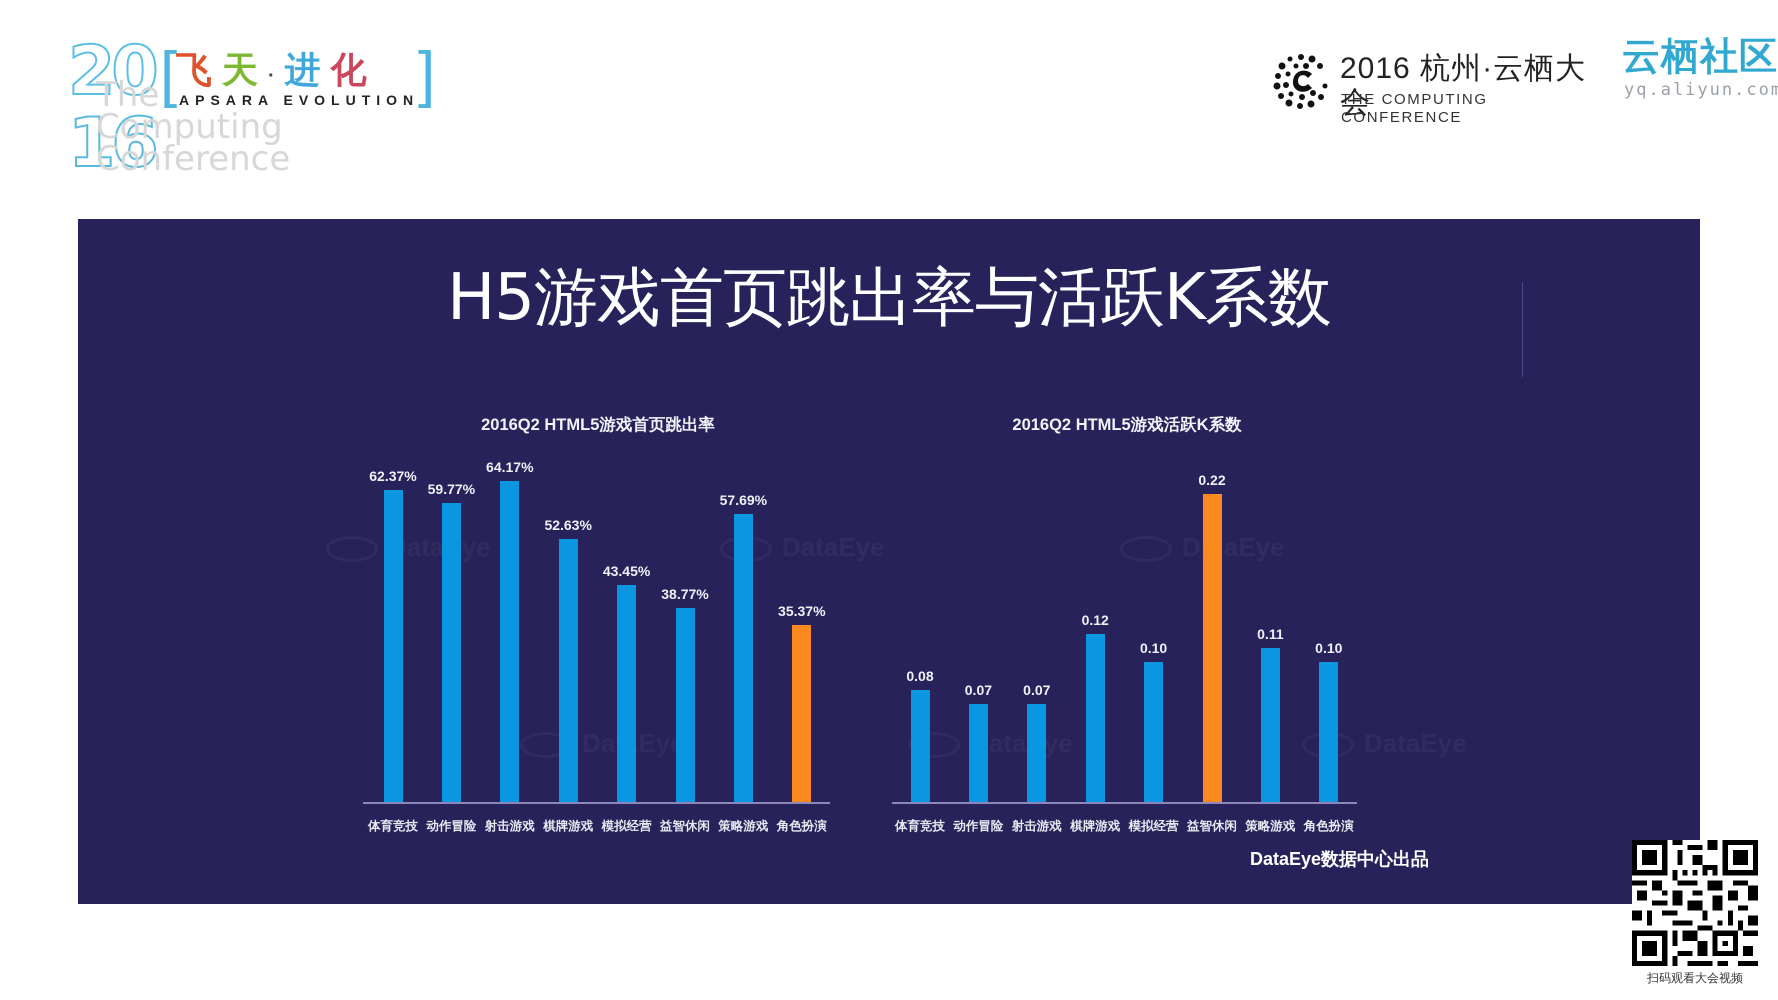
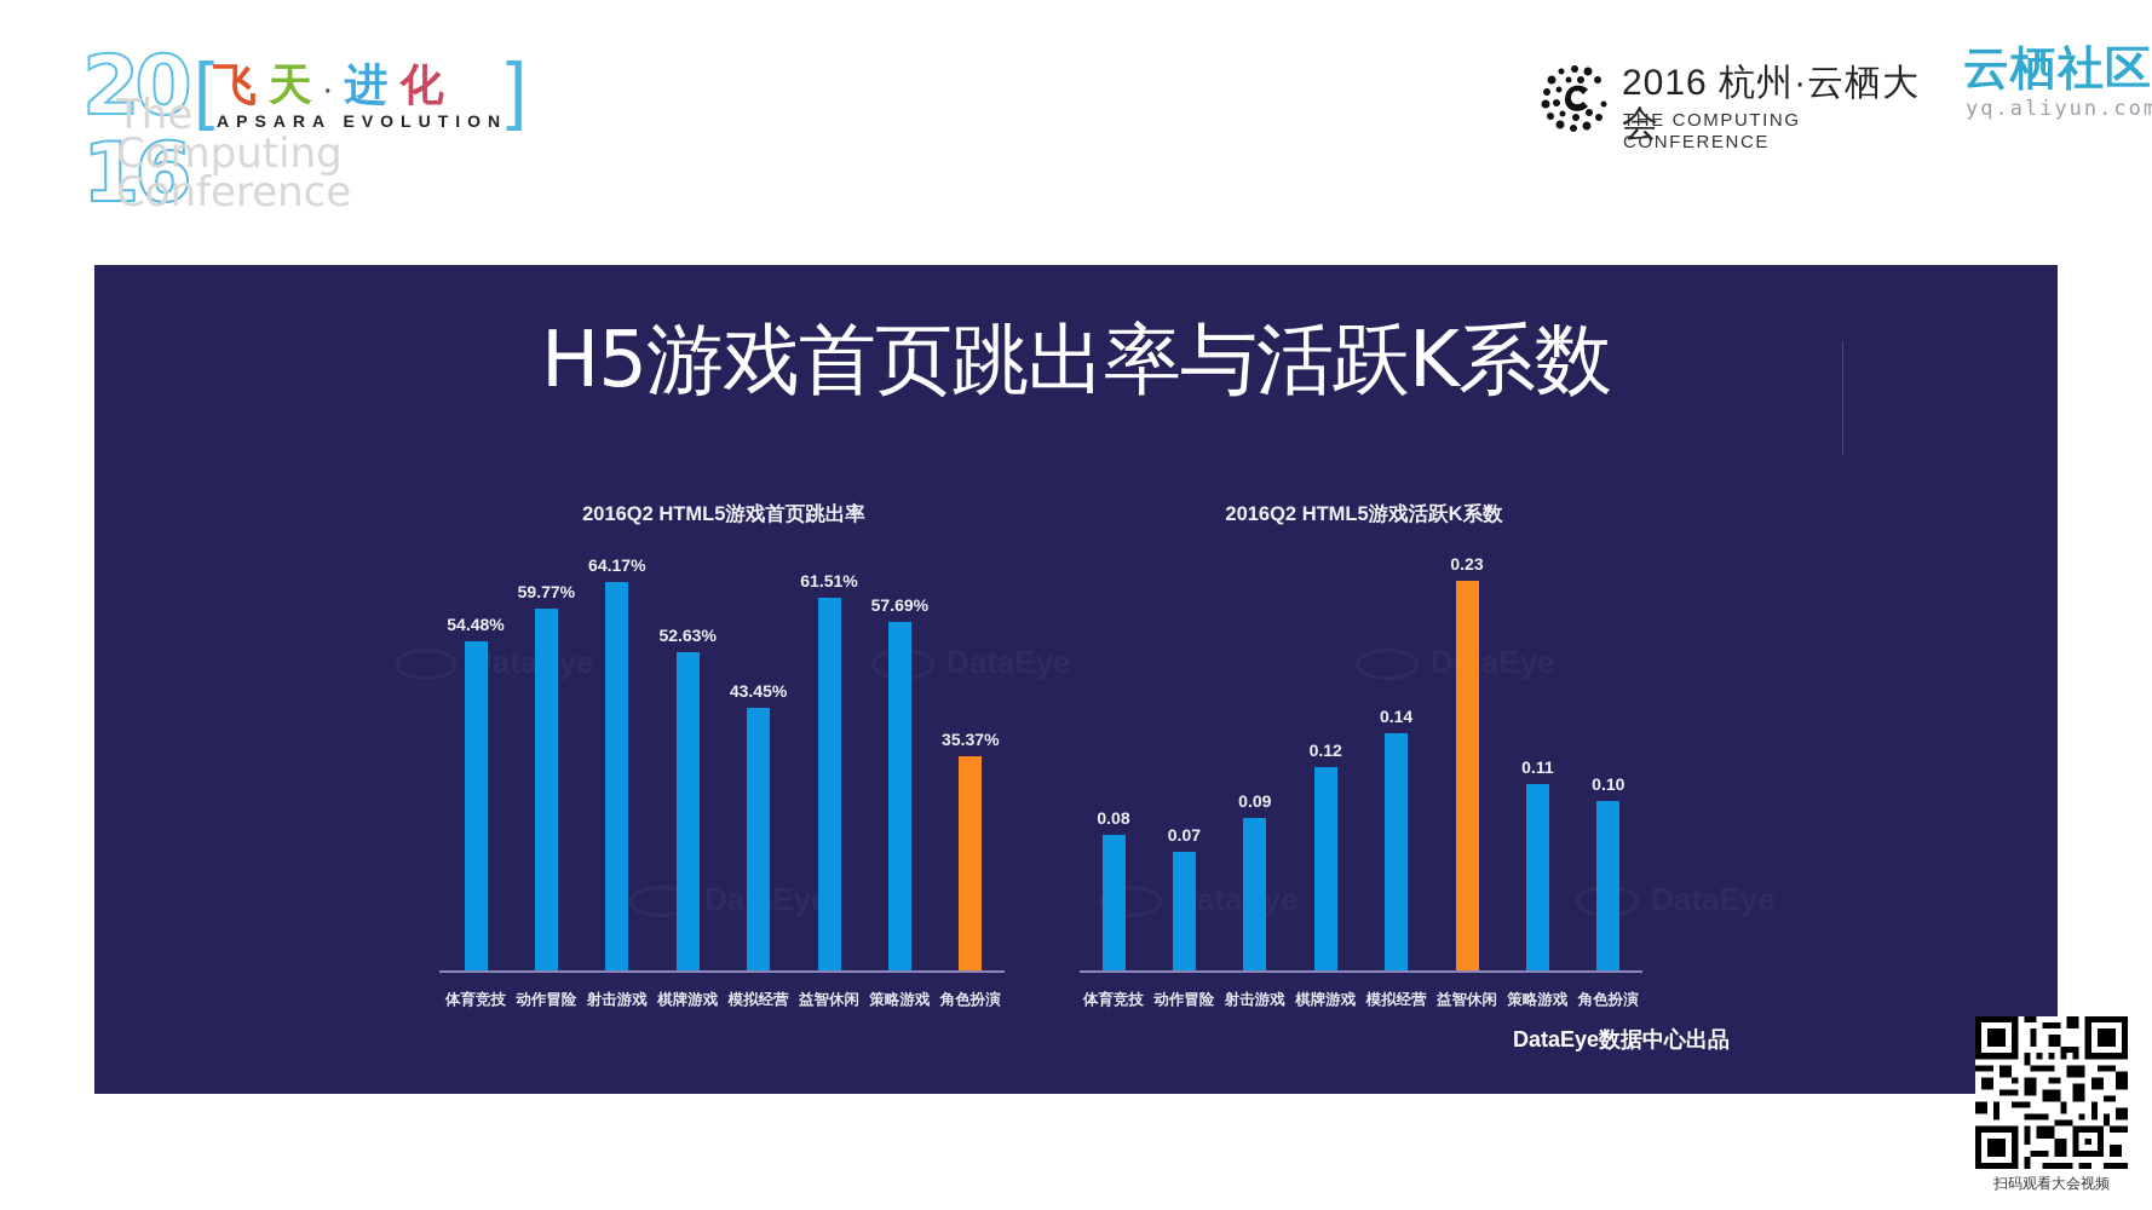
2016Q2 HTML5游戏首页跳出率/体育竞技: 62.37% -> 54.48%
2016Q2 HTML5游戏首页跳出率/益智休闲: 38.77% -> 61.51%
2016Q2 HTML5游戏活跃K系数/射击游戏: 0.07 -> 0.09
2016Q2 HTML5游戏活跃K系数/模拟经营: 0.10 -> 0.14
2016Q2 HTML5游戏活跃K系数/益智休闲: 0.22 -> 0.23
